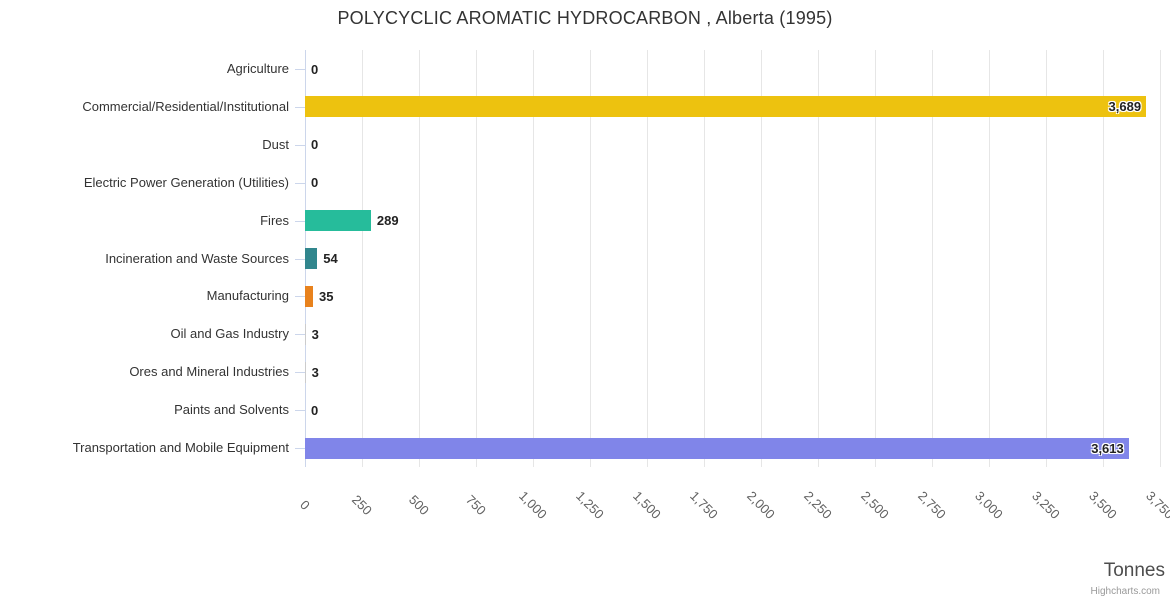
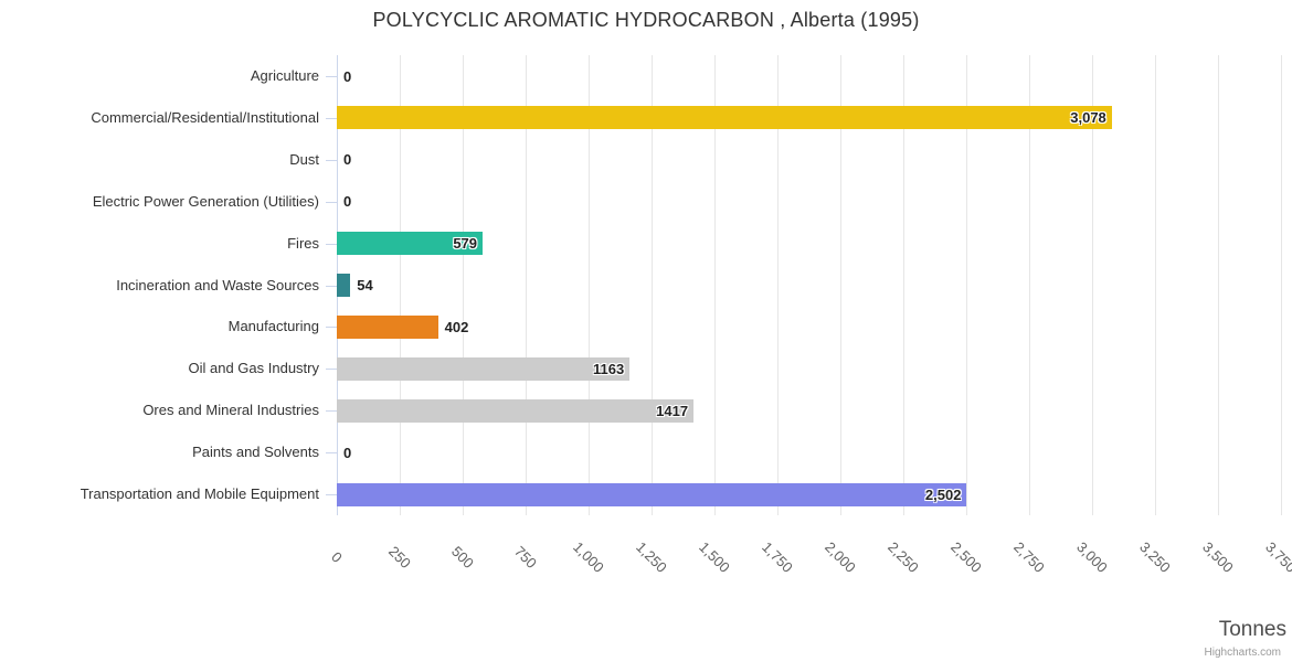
Commercial/Residential/Institutional: 3,689 -> 3,078
Fires: 289 -> 579
Manufacturing: 35 -> 402
Oil and Gas Industry: 3 -> 1163
Ores and Mineral Industries: 3 -> 1417
Transportation and Mobile Equipment: 3,613 -> 2,502
